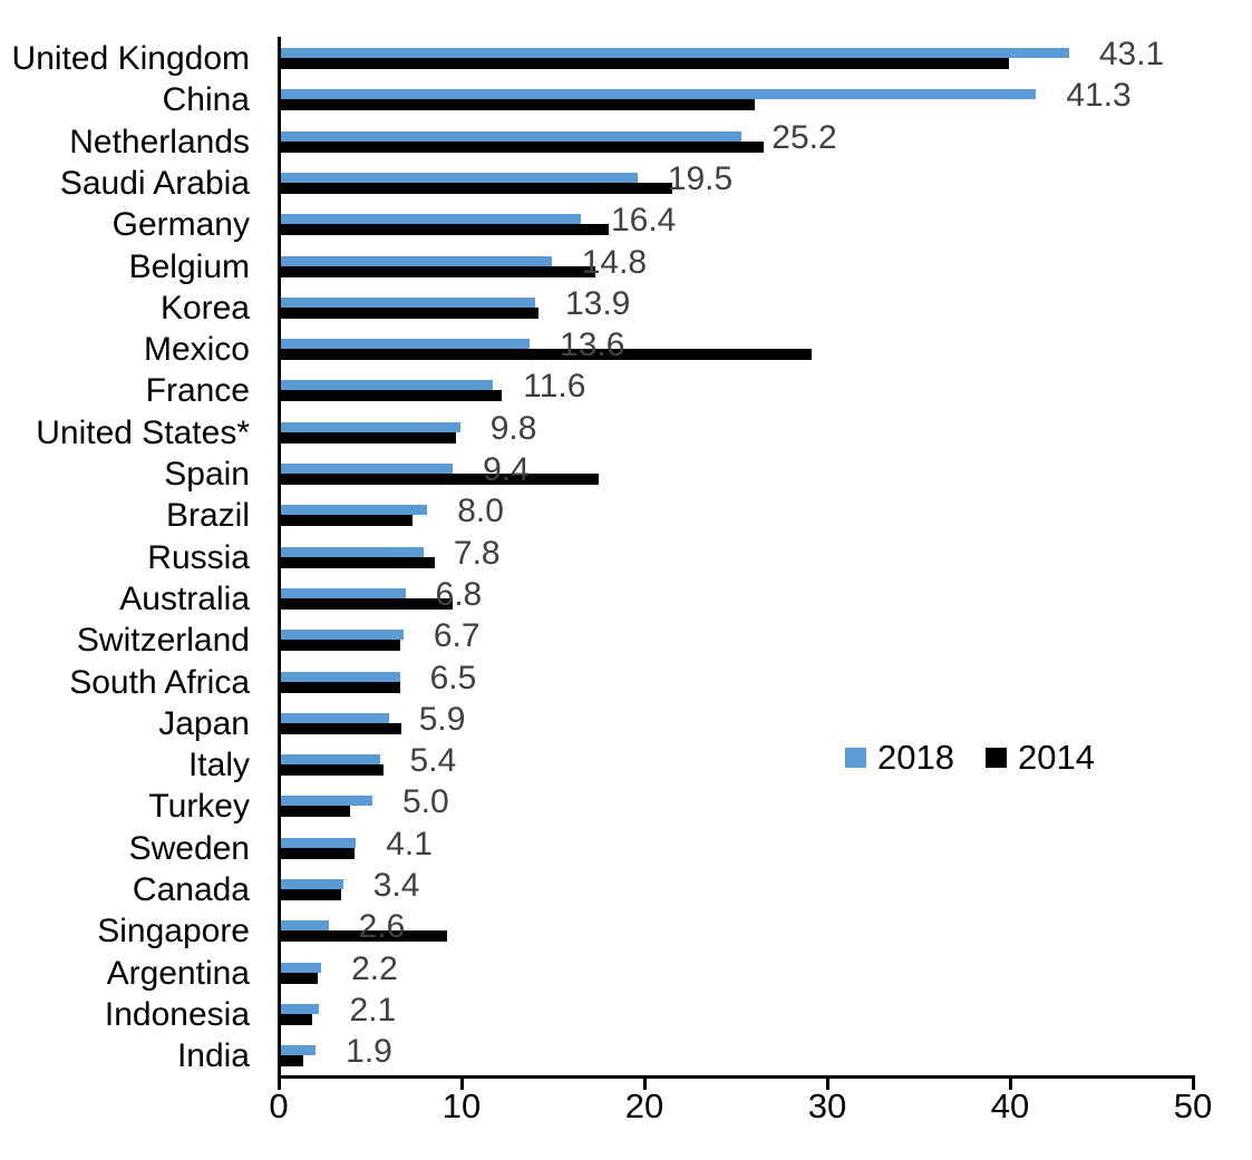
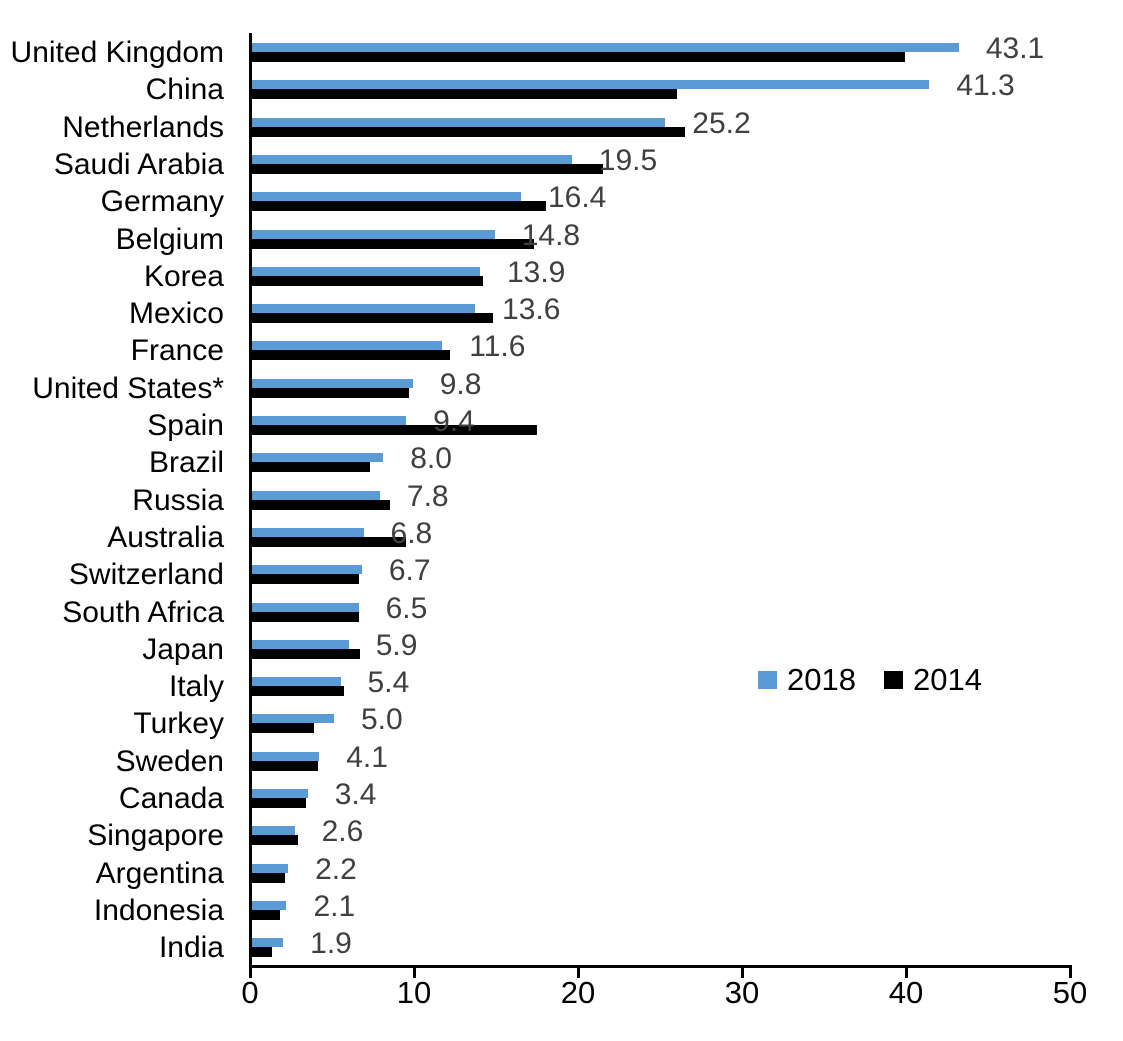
2014/Mexico: 29.0 -> 14.7
2014/Singapore: 9.1 -> 2.8
